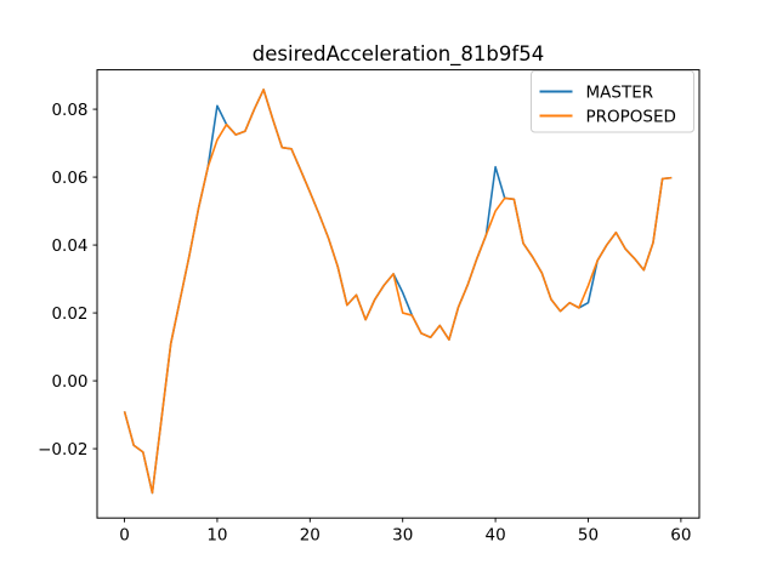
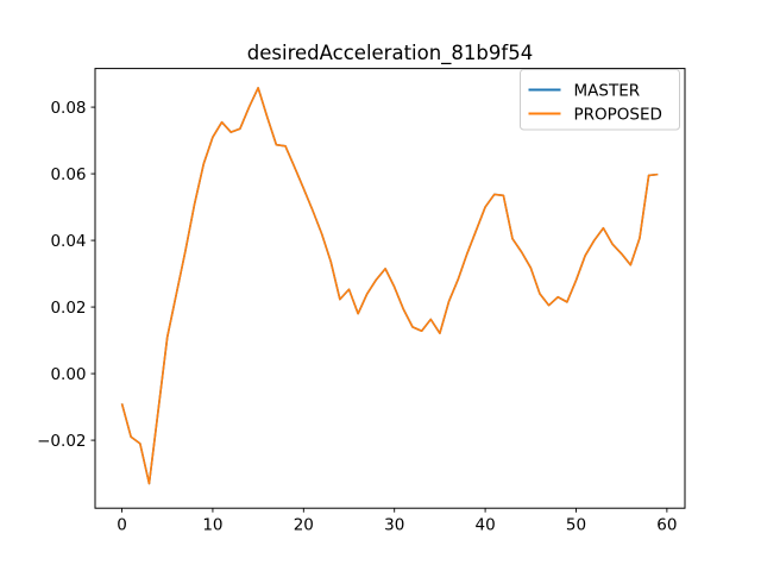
MASTER/10: 0.081 -> 0.071
PROPOSED/30: 0.020 -> 0.026
MASTER/40: 0.063 -> 0.050
MASTER/50: 0.023 -> 0.028
